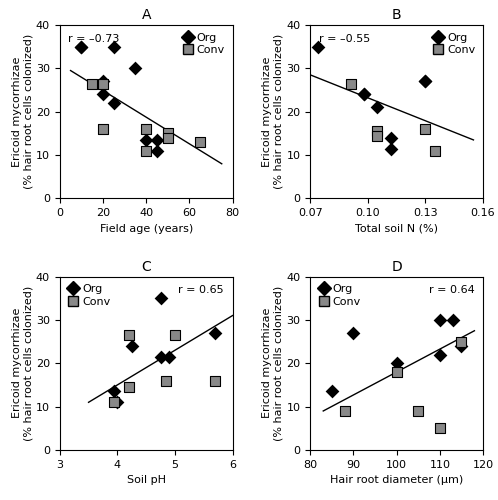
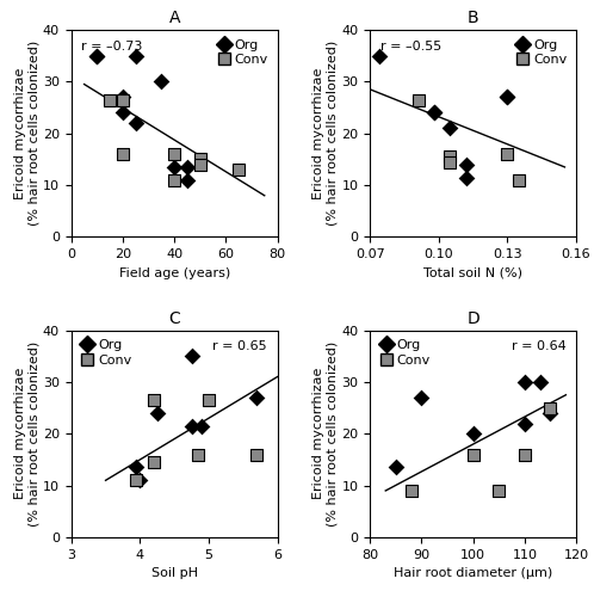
D/Conv/100: 18 -> 16
D/Conv/110: 5 -> 16
